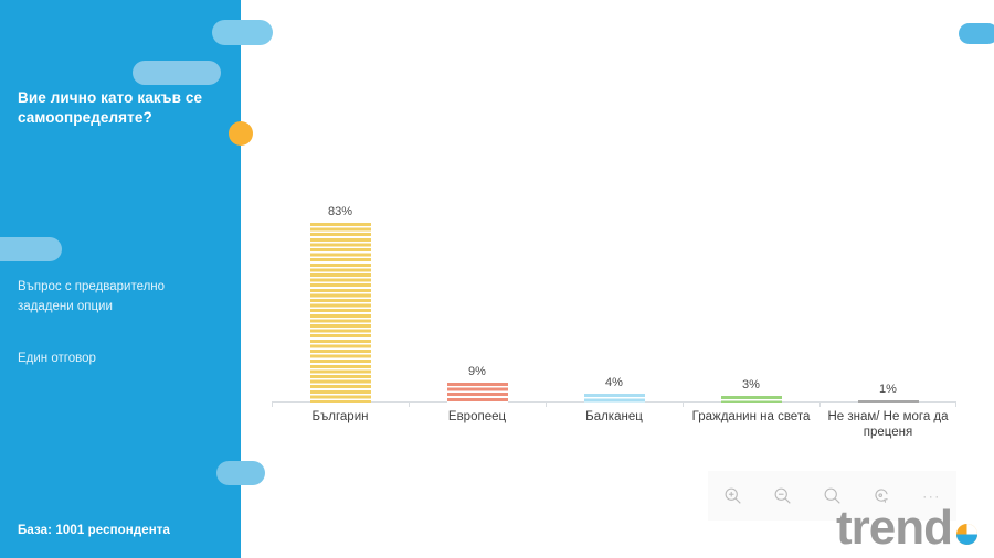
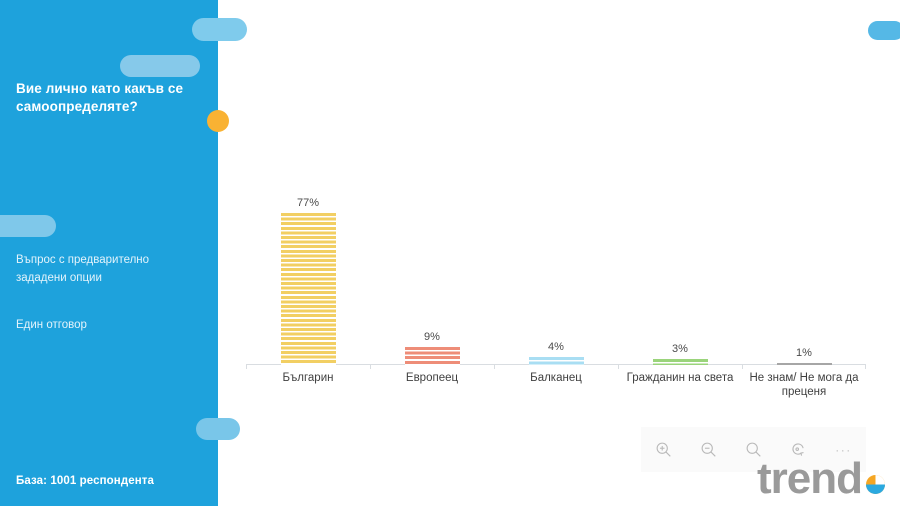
Българин: 83% -> 77%
